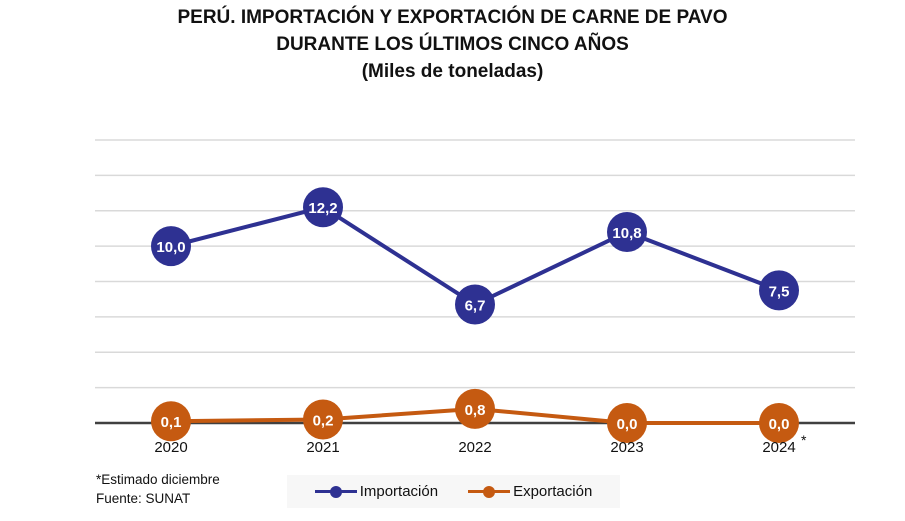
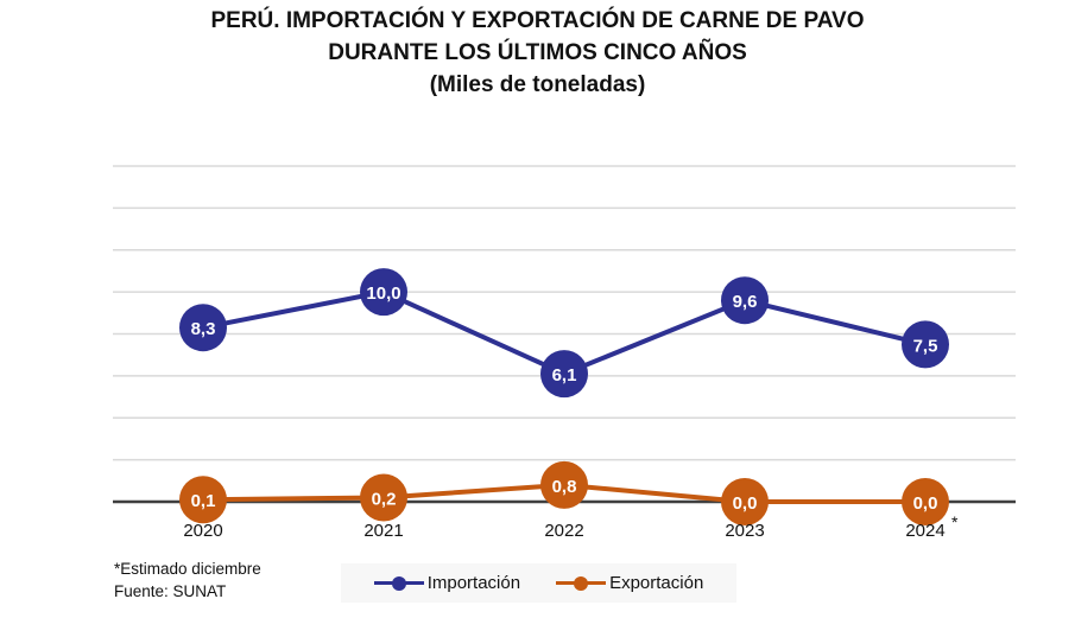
Importación/2020: 10,0 -> 8,3
Importación/2021: 12,2 -> 10,0
Importación/2022: 6,7 -> 6,1
Importación/2023: 10,8 -> 9,6
